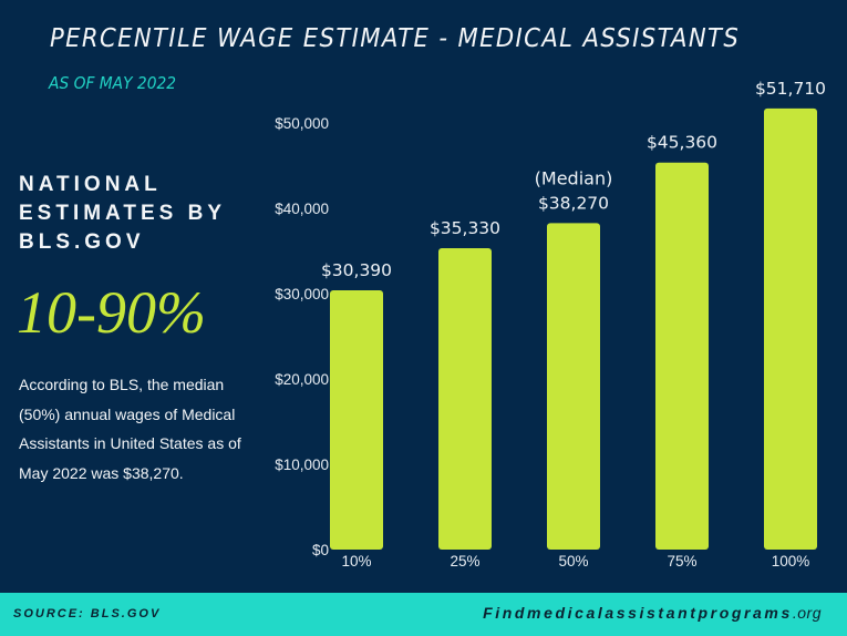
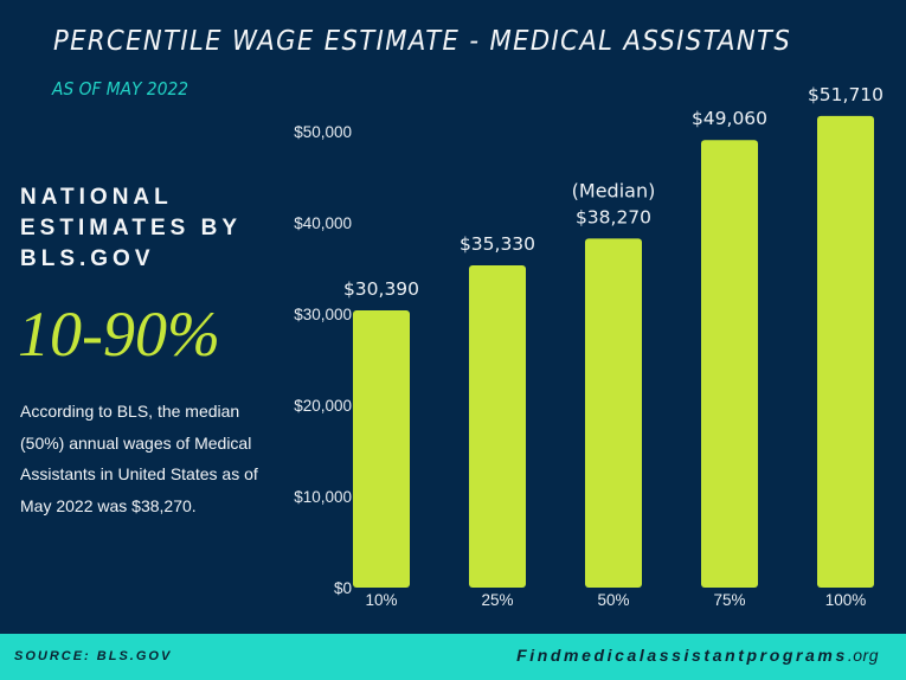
75%: $45,360 -> $49,060
